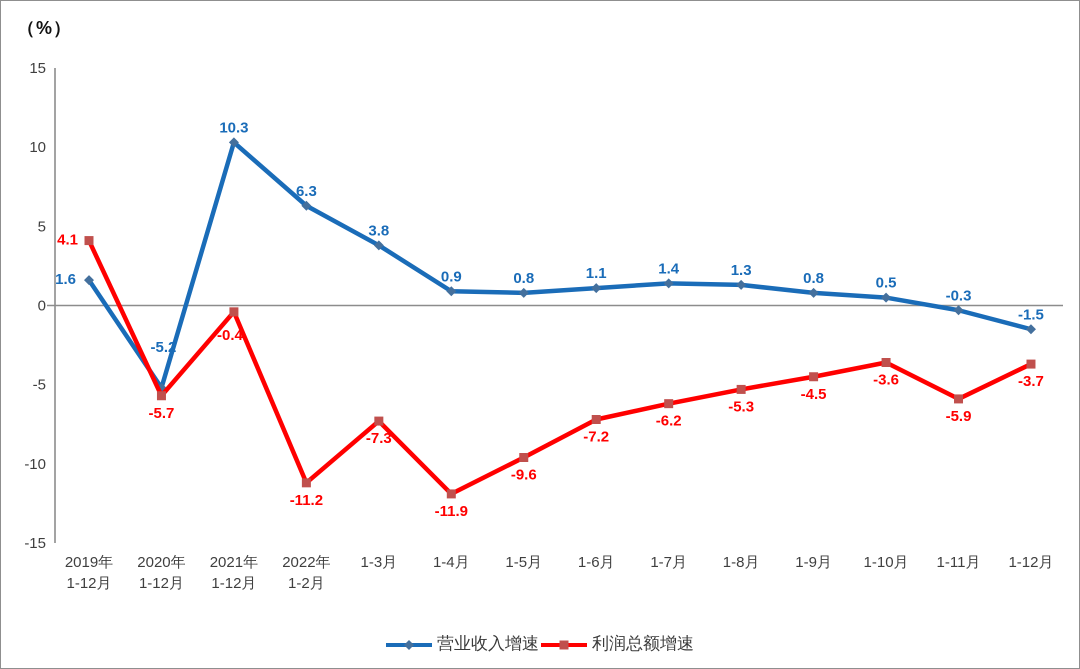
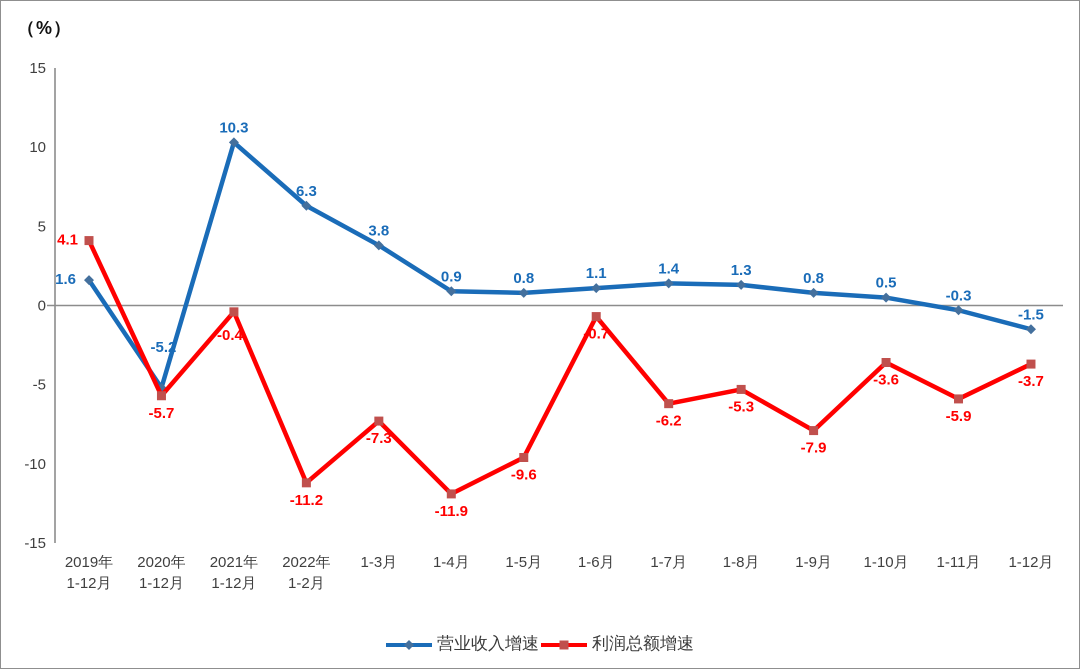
利润总额增速/1-6月: -7.2 -> -0.7
利润总额增速/1-9月: -4.5 -> -7.9
